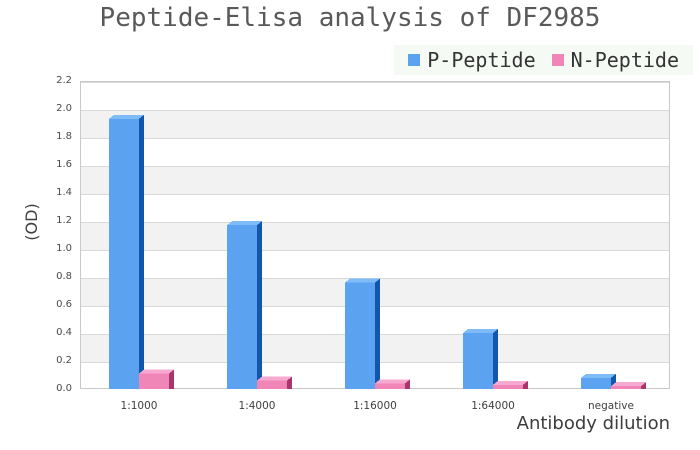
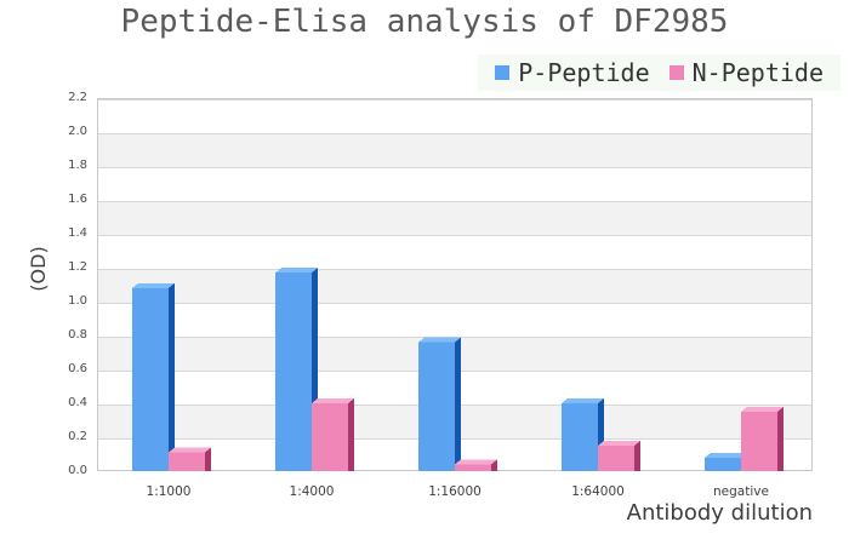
P-Peptide/1:1000: 1.93 -> 1.08
N-Peptide/1:4000: 0.06 -> 0.40
N-Peptide/1:64000: 0.03 -> 0.15
N-Peptide/negative: 0.02 -> 0.35
